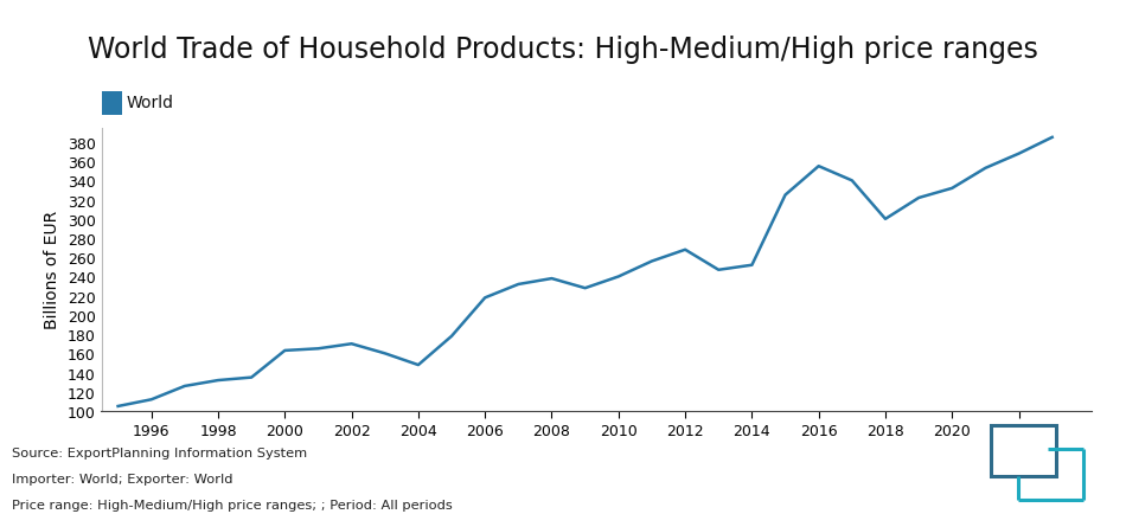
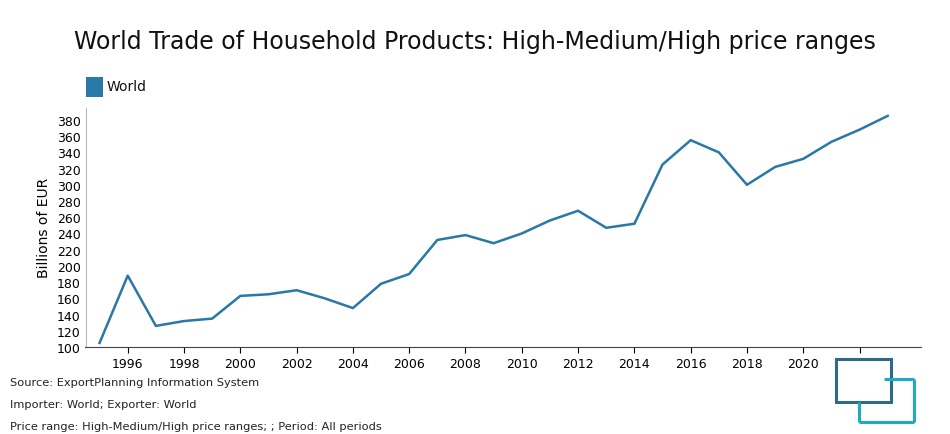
1996: 112 -> 188
2006: 218 -> 190
